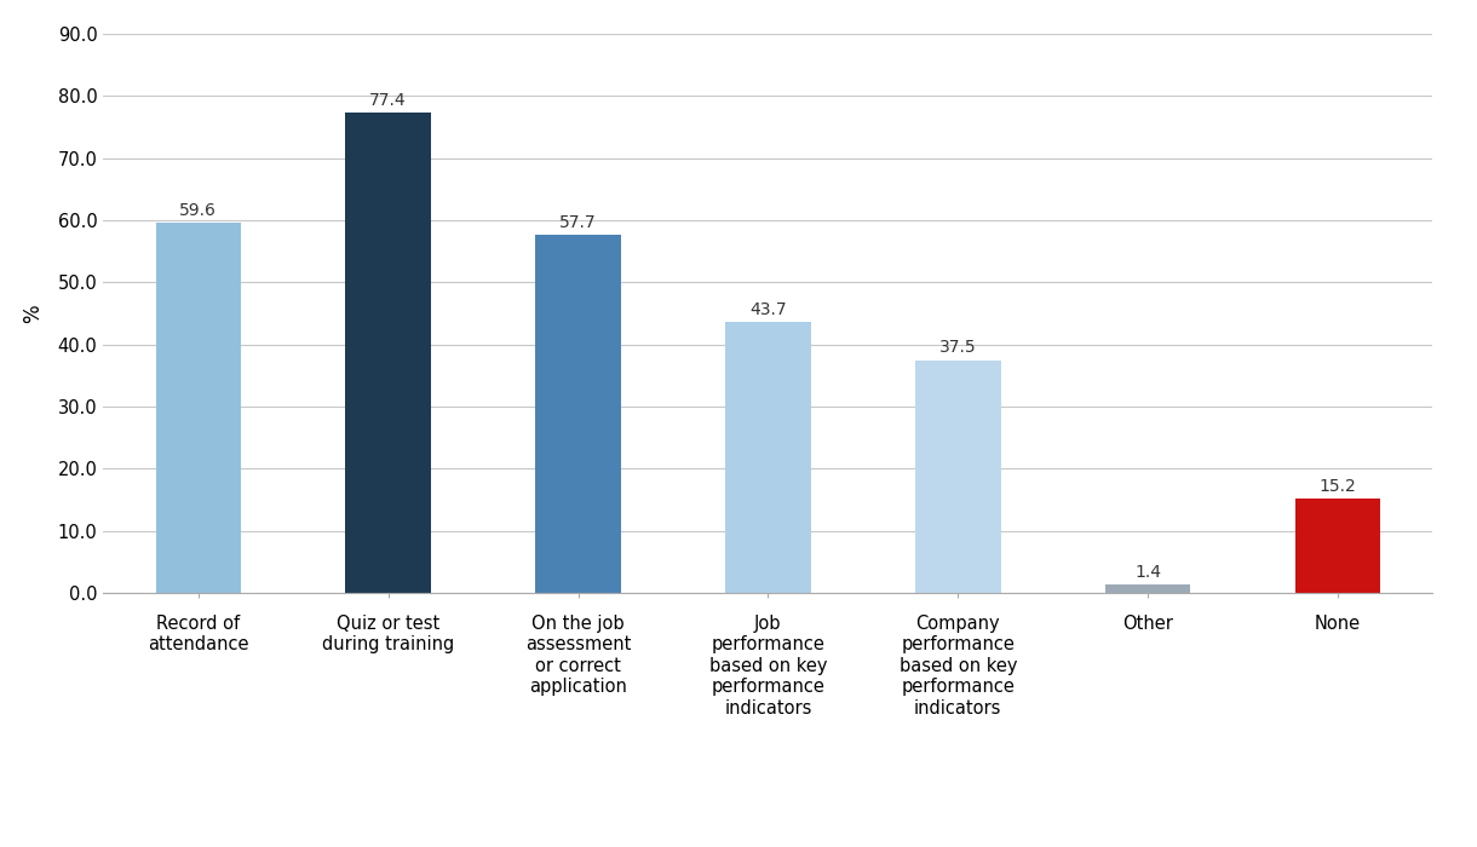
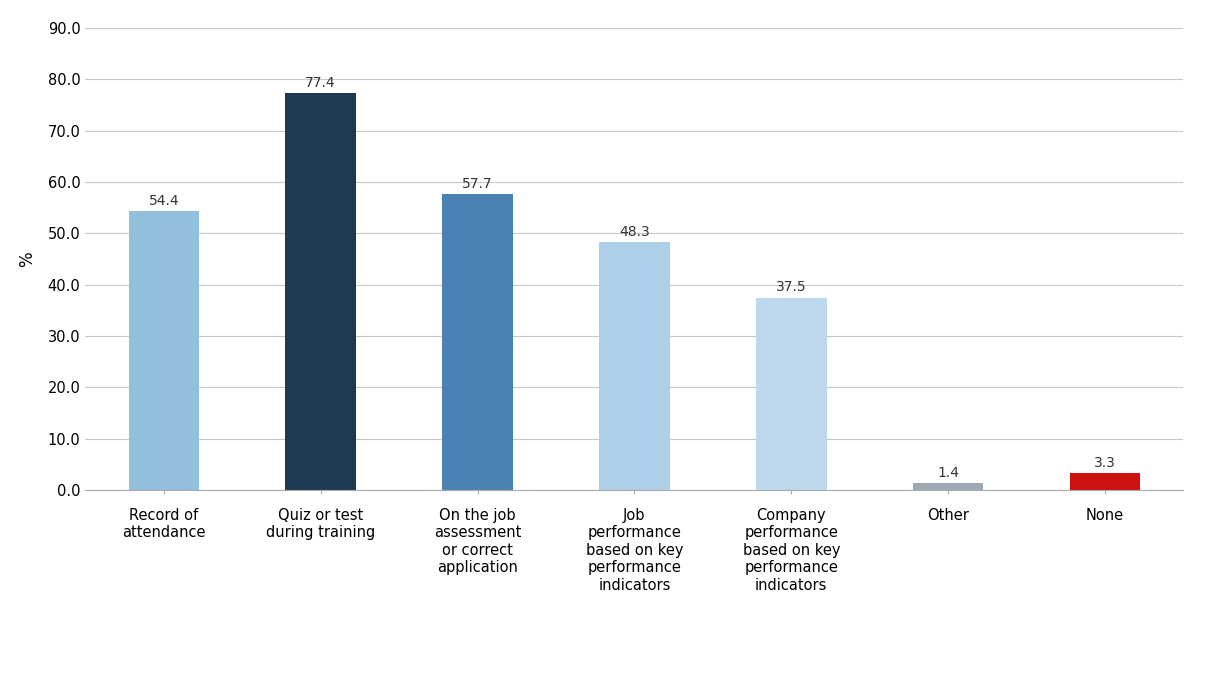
Record of attendance: 59.6 -> 54.4
Job performance based on key performance indicators: 43.7 -> 48.3
None: 15.2 -> 3.3
